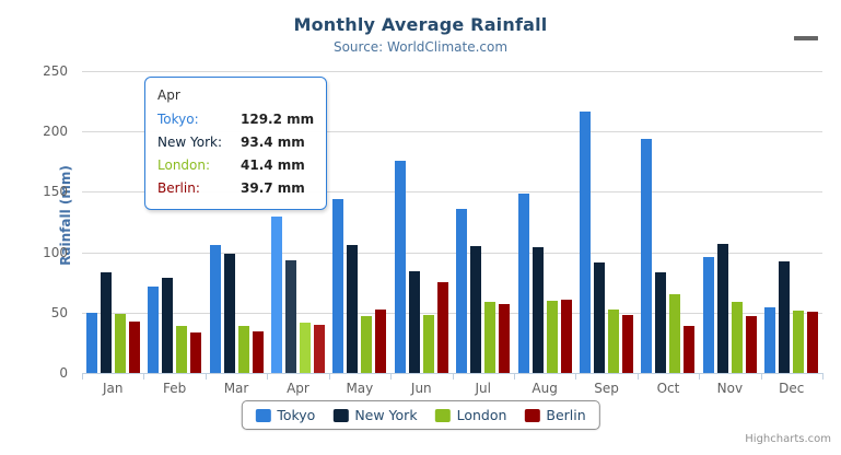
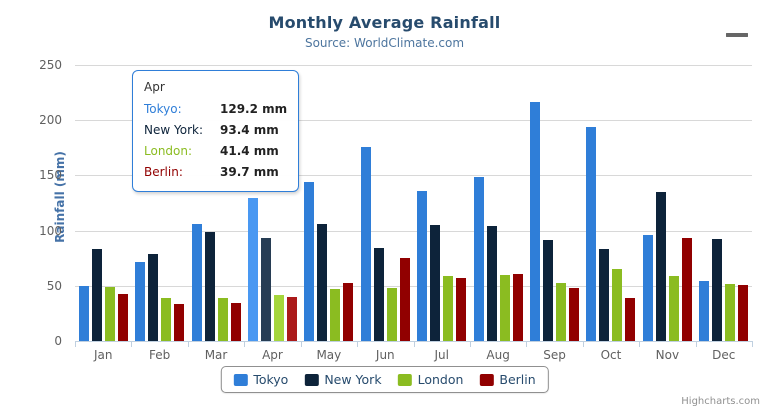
New York/Nov: 107 -> 135
Berlin/Nov: 47 -> 93
